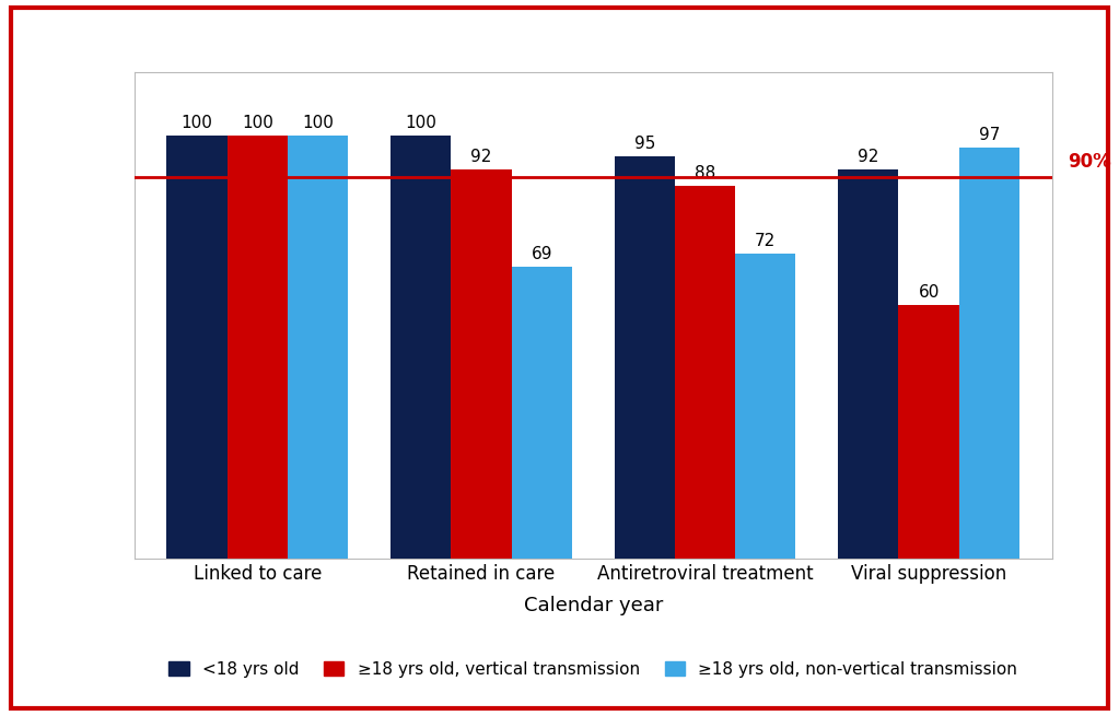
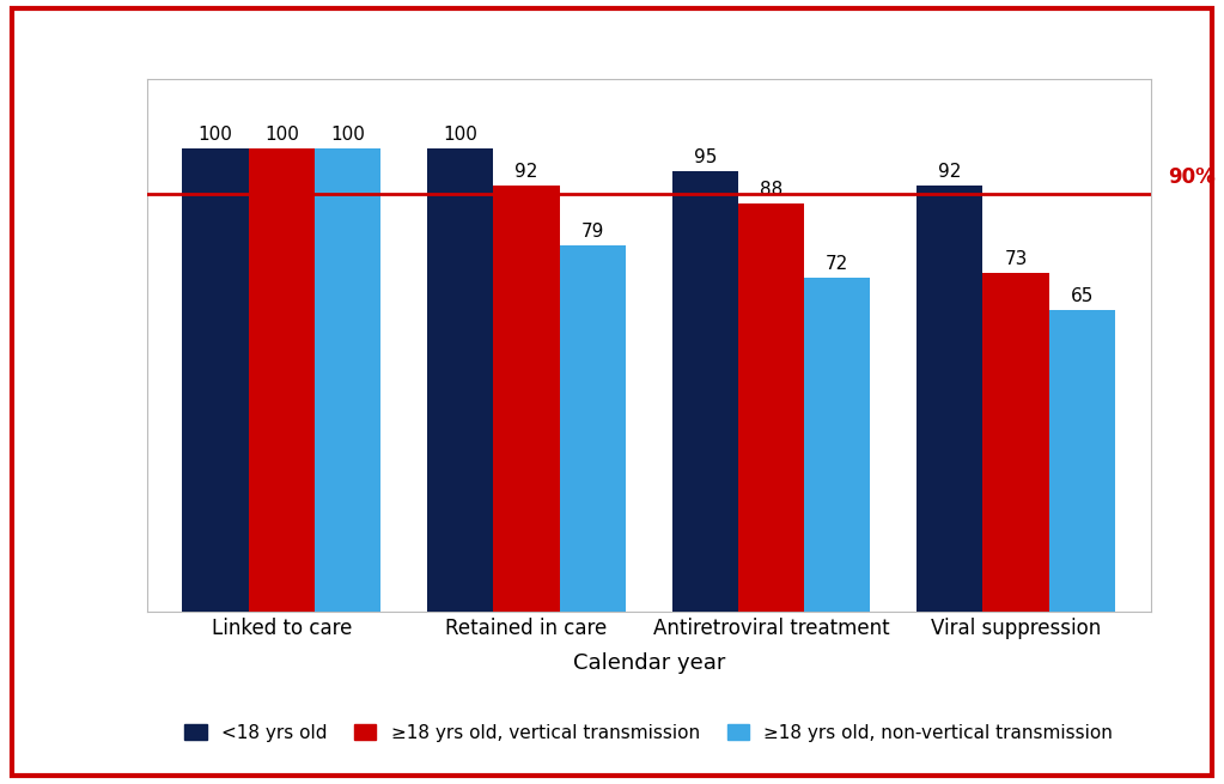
≥18 yrs old, non-vertical transmission/Retained in care: 69 -> 79
≥18 yrs old, vertical transmission/Viral suppression: 60 -> 73
≥18 yrs old, non-vertical transmission/Viral suppression: 97 -> 65
